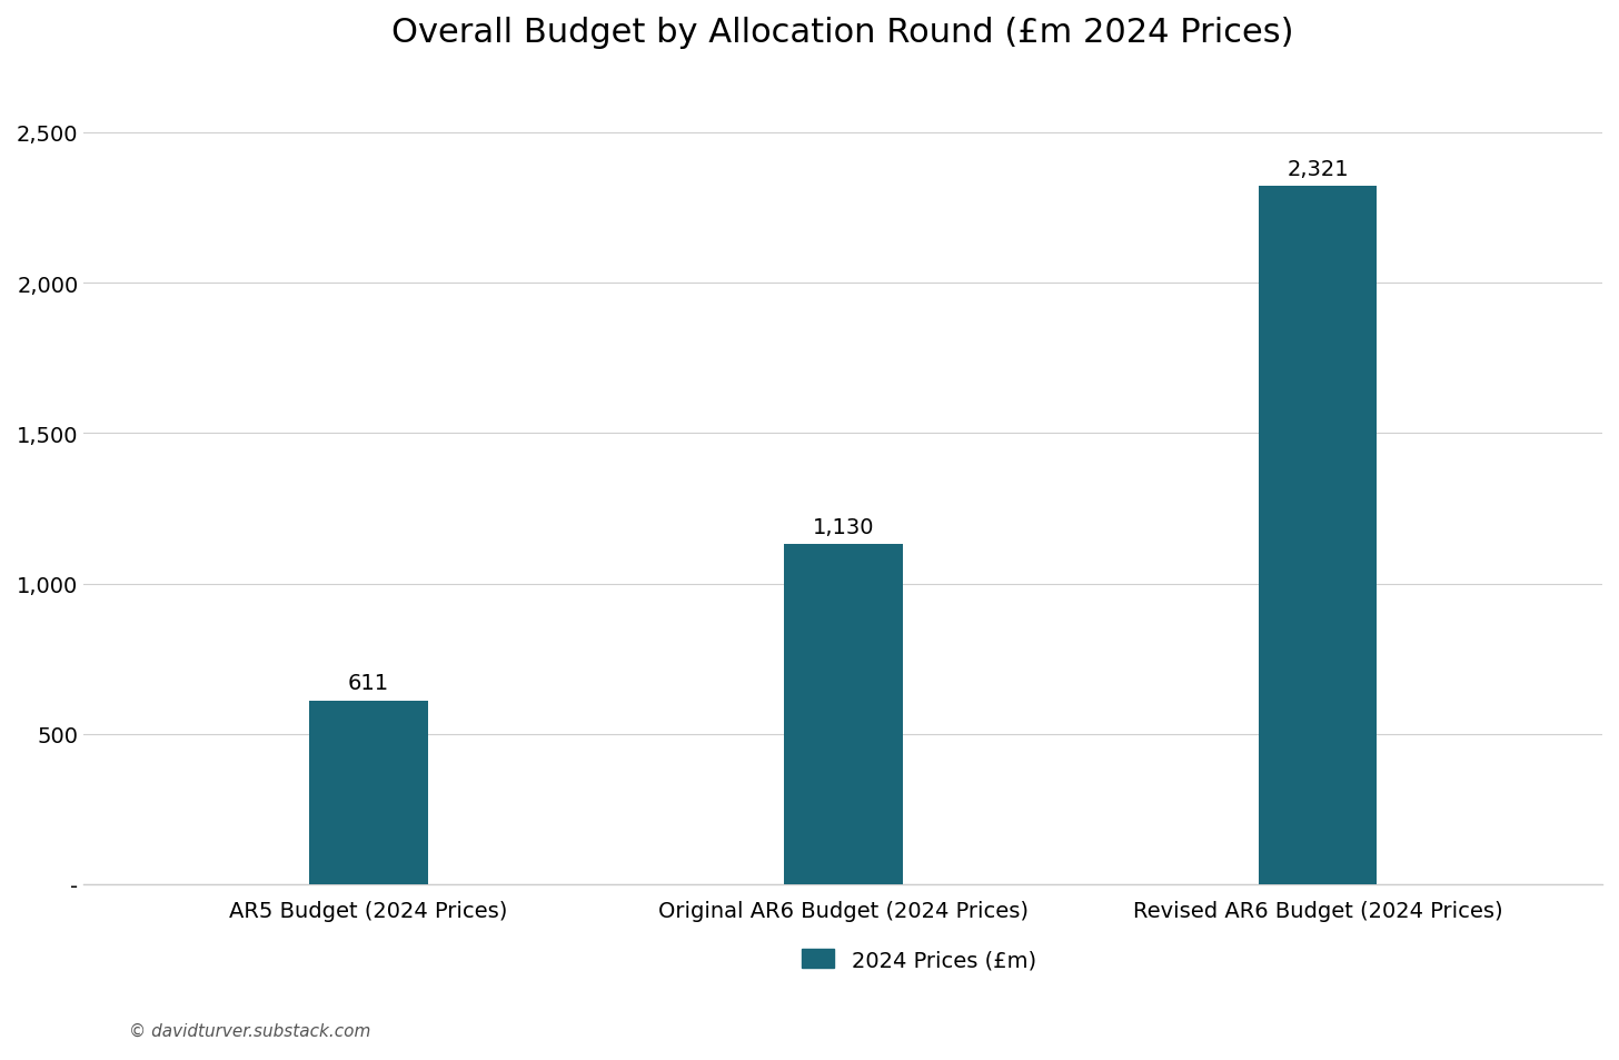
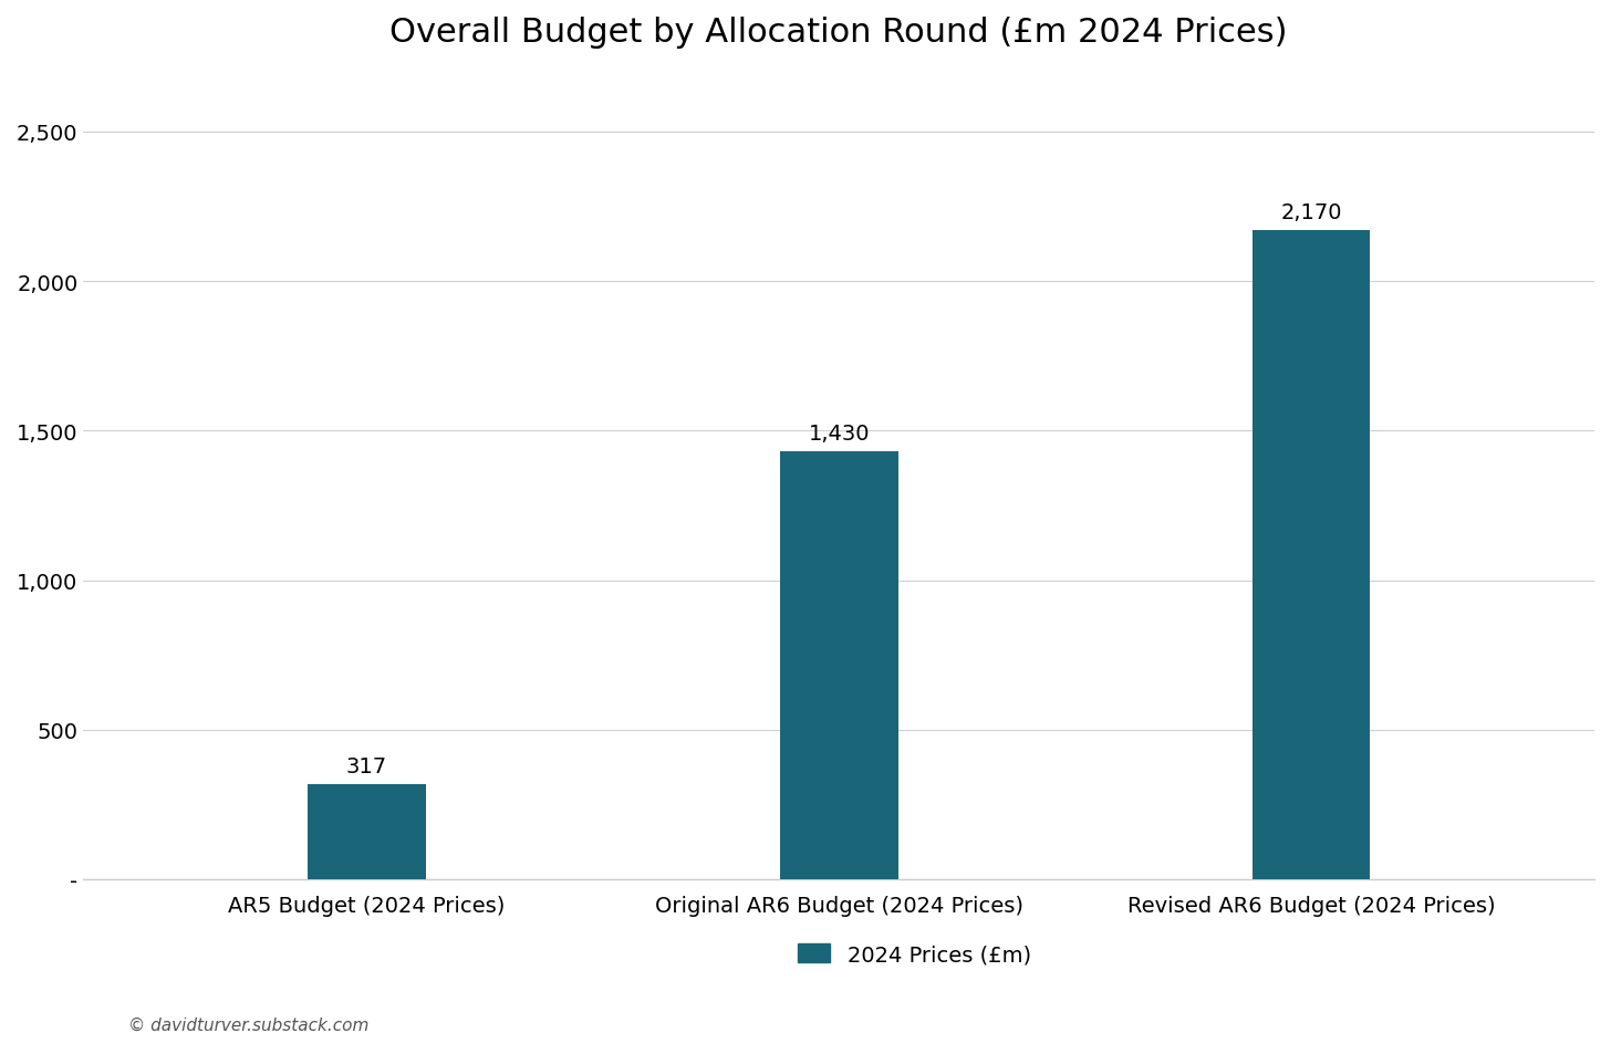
AR5 Budget (2024 Prices): 611 -> 317
Original AR6 Budget (2024 Prices): 1,130 -> 1,430
Revised AR6 Budget (2024 Prices): 2,321 -> 2,170
